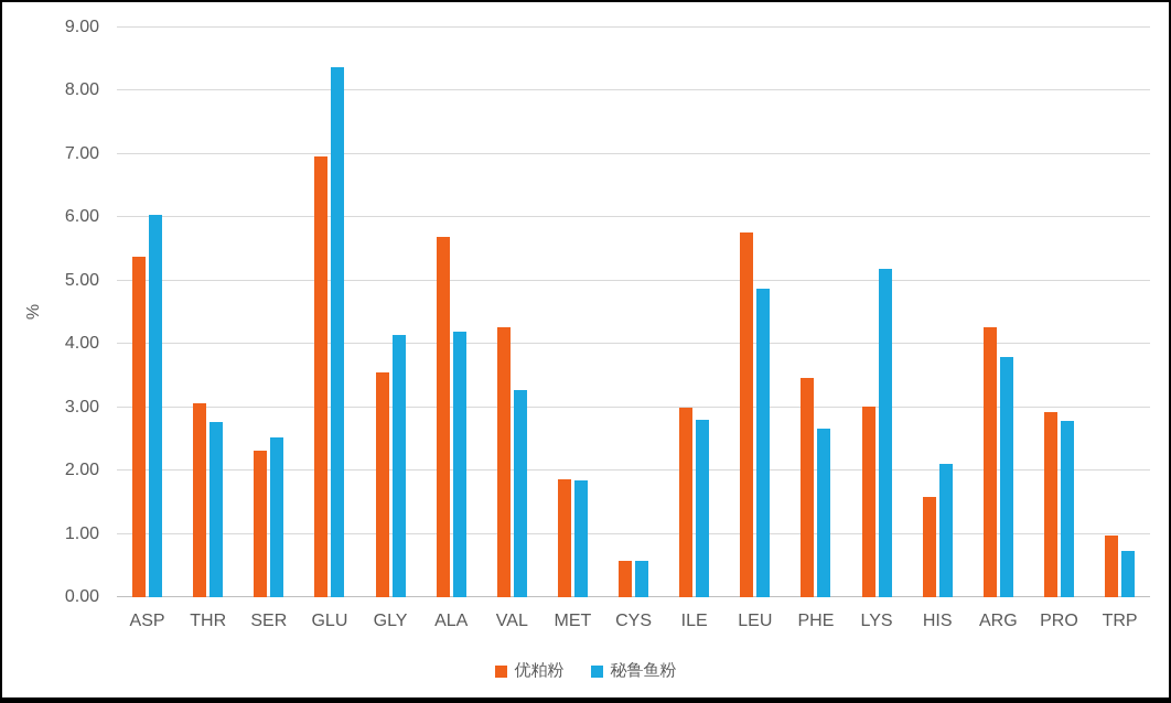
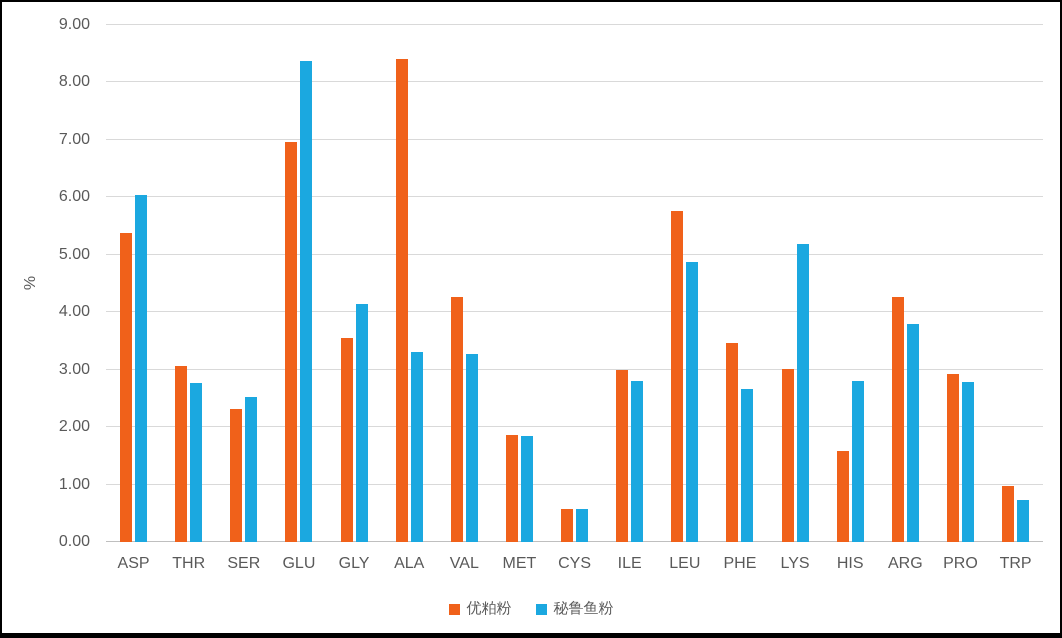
优粕粉/ALA: 5.7 -> 8.4
秘鲁鱼粉/ALA: 4.2 -> 3.3
秘鲁鱼粉/HIS: 2.1 -> 2.8
